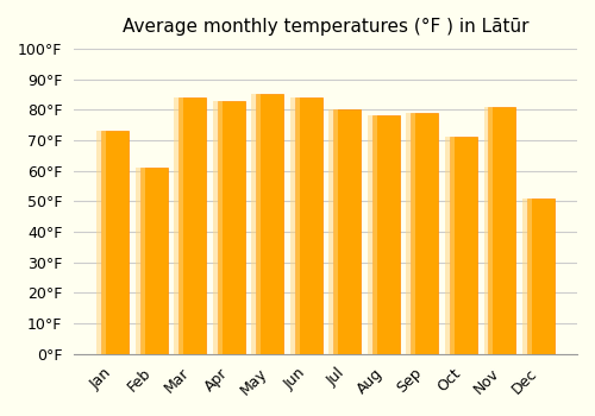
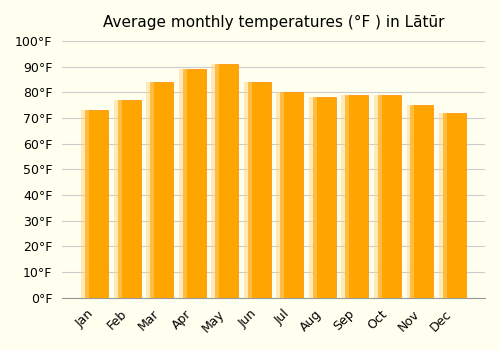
Feb: 61°F -> 77°F
Apr: 83°F -> 89°F
May: 85°F -> 91°F
Oct: 71°F -> 79°F
Nov: 81°F -> 75°F
Dec: 51°F -> 72°F
